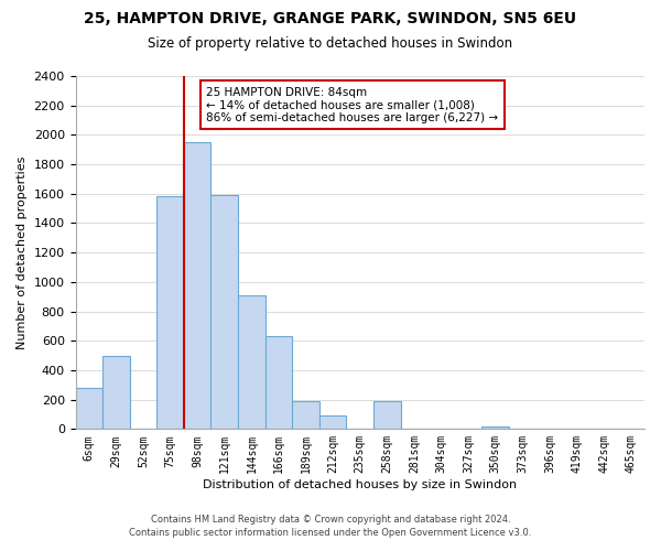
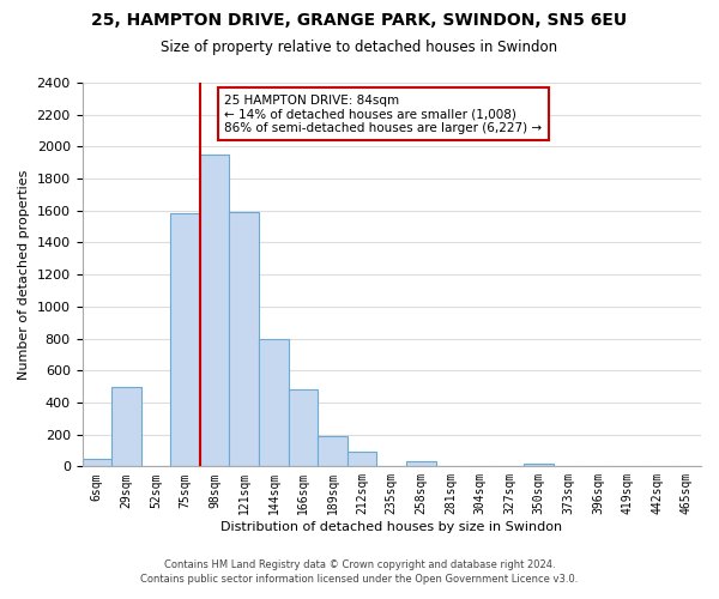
6sqm: 280 -> 50
144sqm: 910 -> 800
166sqm: 630 -> 480
258sqm: 190 -> 30
